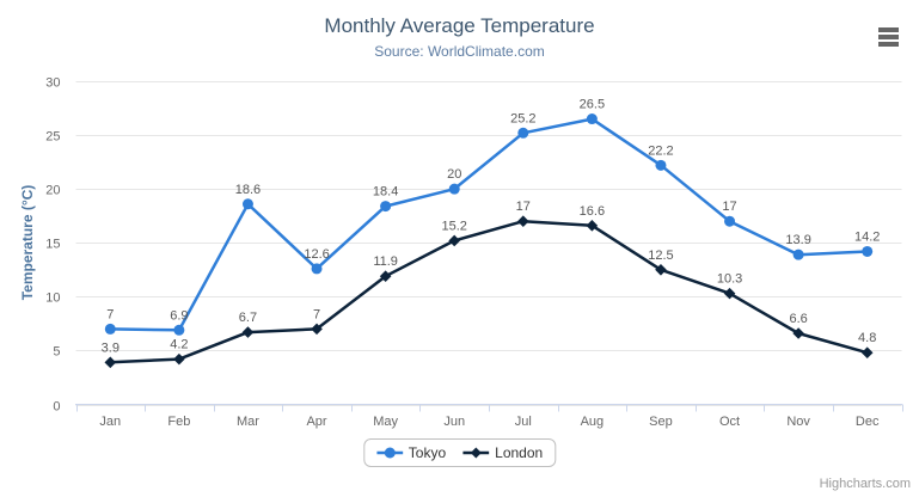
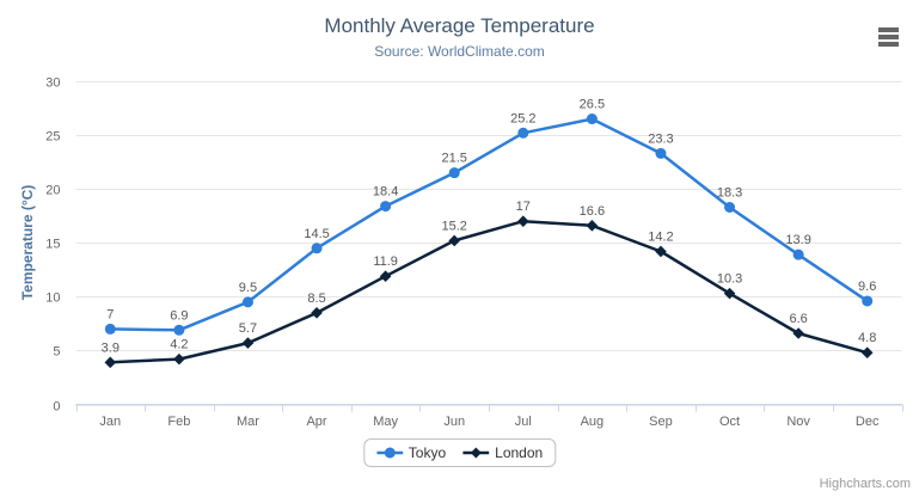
Tokyo/Mar: 18.6 -> 9.5
London/Mar: 6.7 -> 5.7
Tokyo/Apr: 12.6 -> 14.5
London/Apr: 7 -> 8.5
Tokyo/Jun: 20 -> 21.5
Tokyo/Sep: 22.2 -> 23.3
London/Sep: 12.5 -> 14.2
Tokyo/Oct: 17 -> 18.3
Tokyo/Dec: 14.2 -> 9.6
